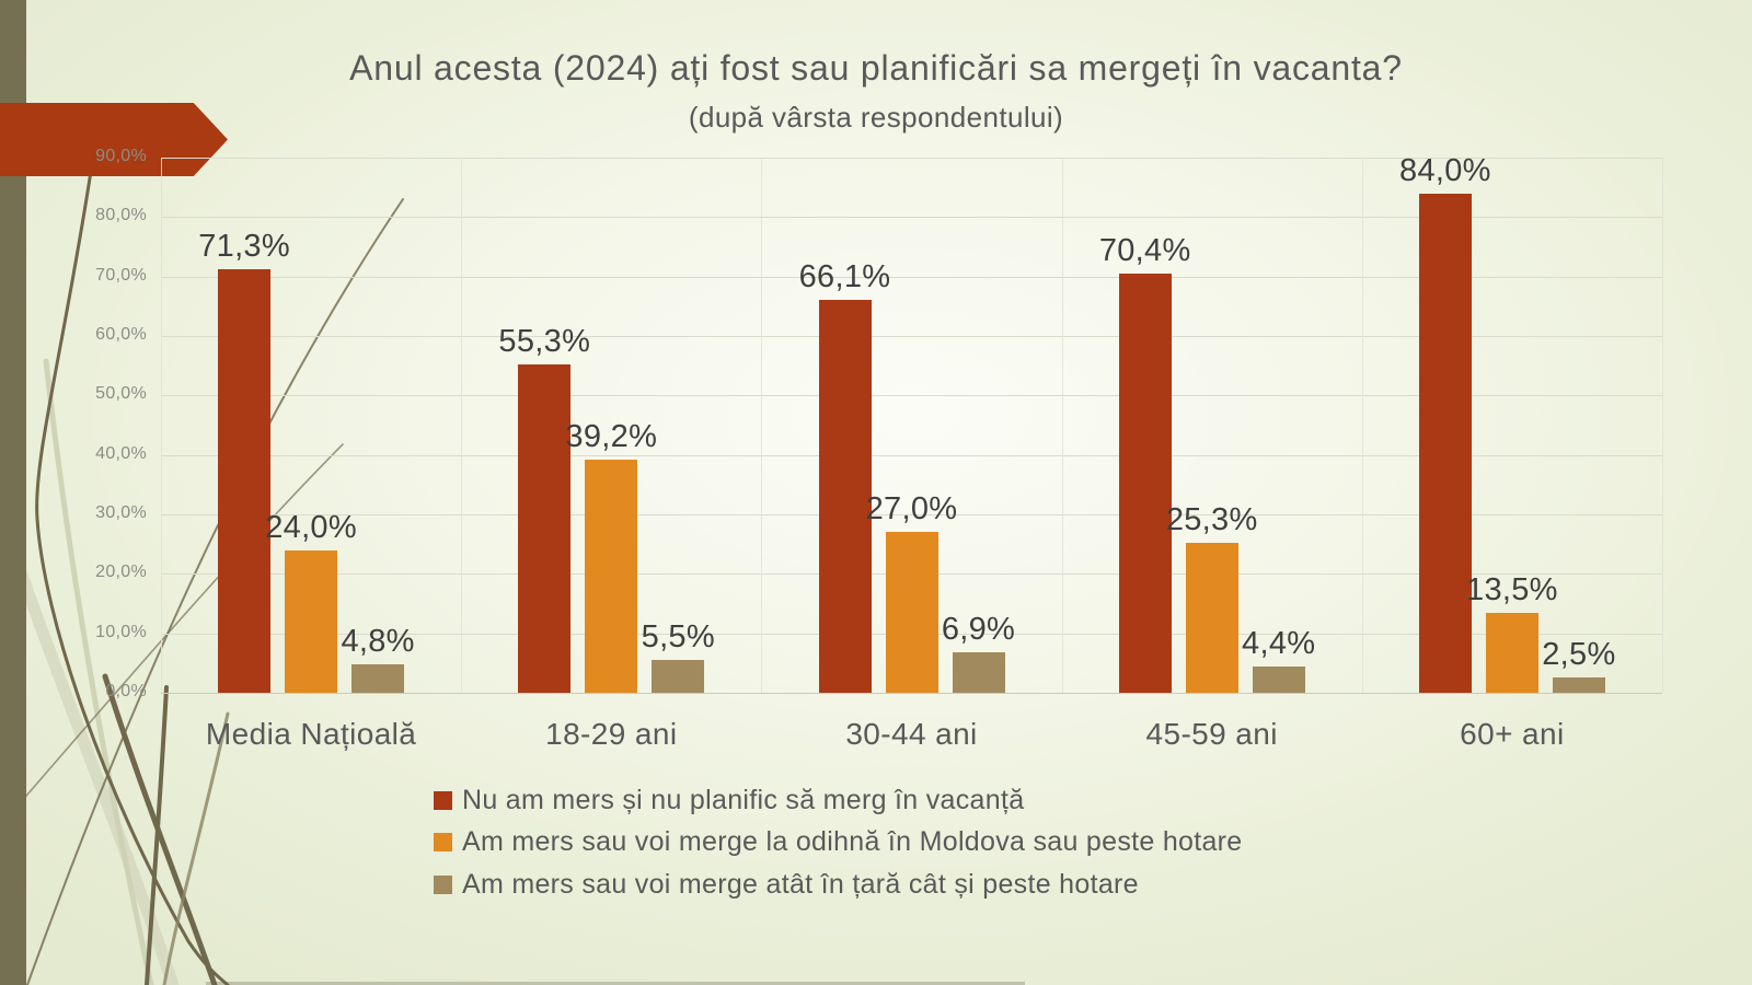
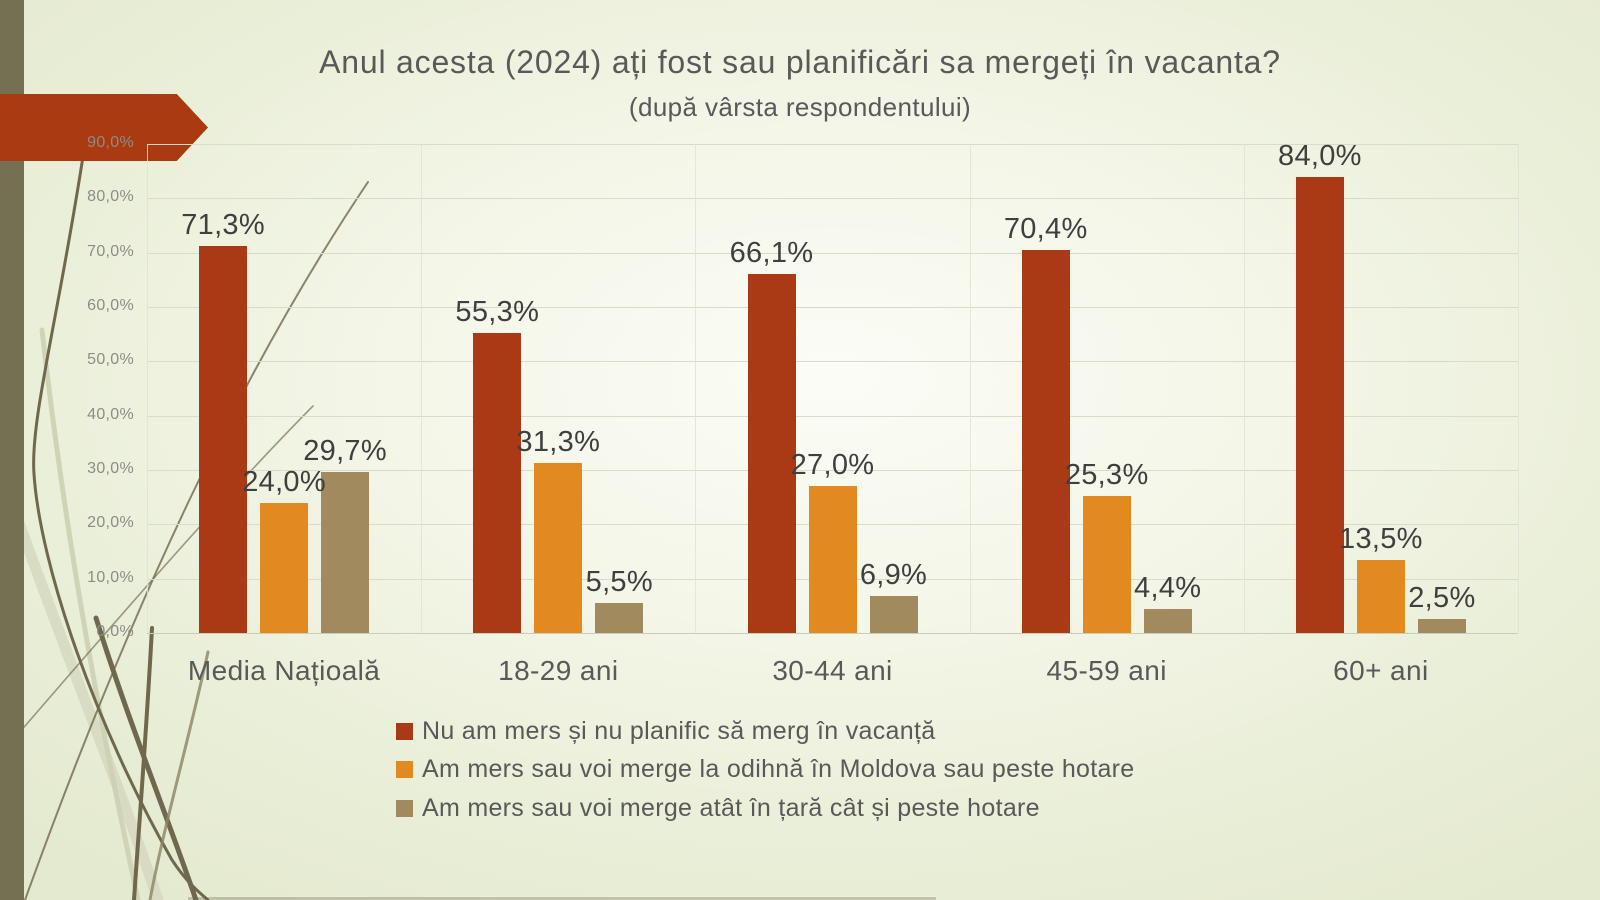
Am mers sau voi merge atât în țară cât și peste hotare/Media Națioală: 4,8% -> 29,7%
Am mers sau voi merge la odihnă în Moldova sau peste hotare/18-29 ani: 39,2% -> 31,3%
